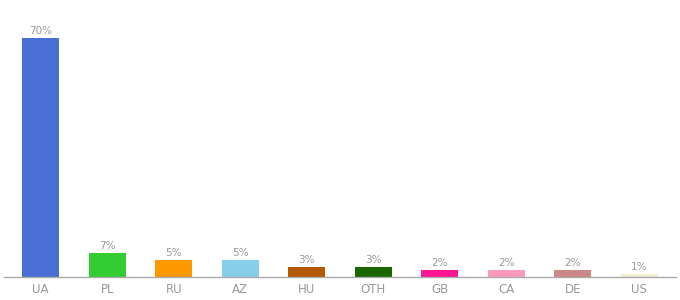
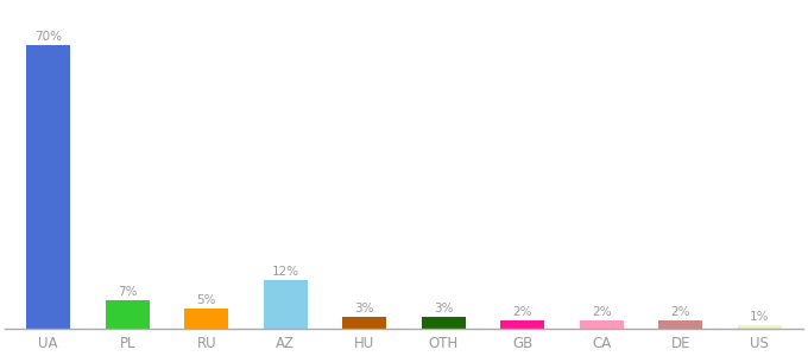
AZ: 5% -> 12%
